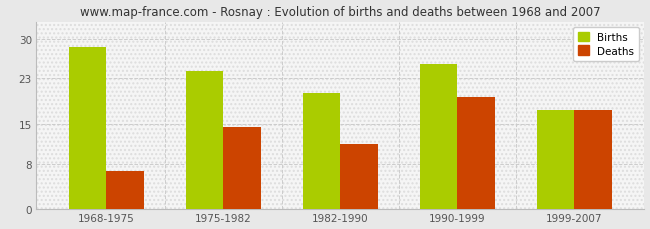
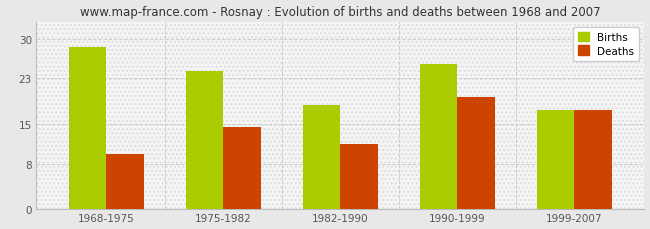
Deaths/1968-1975: 6.8 -> 9.8
Births/1982-1990: 20.5 -> 18.4
